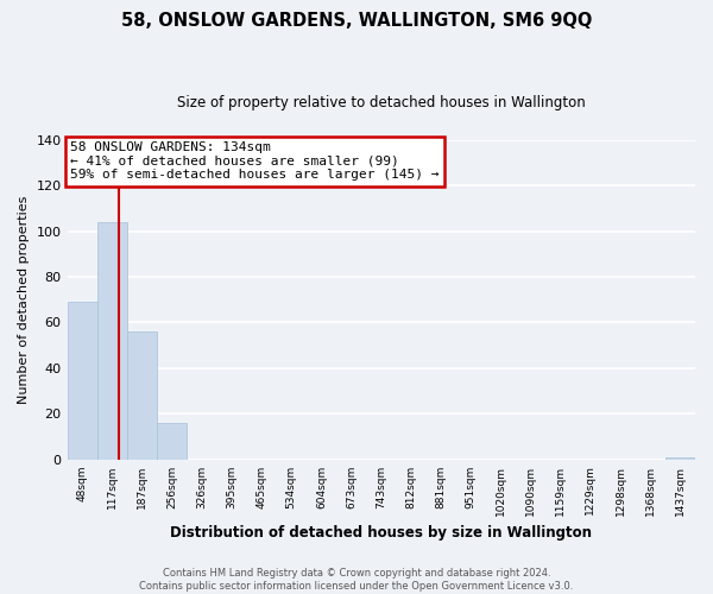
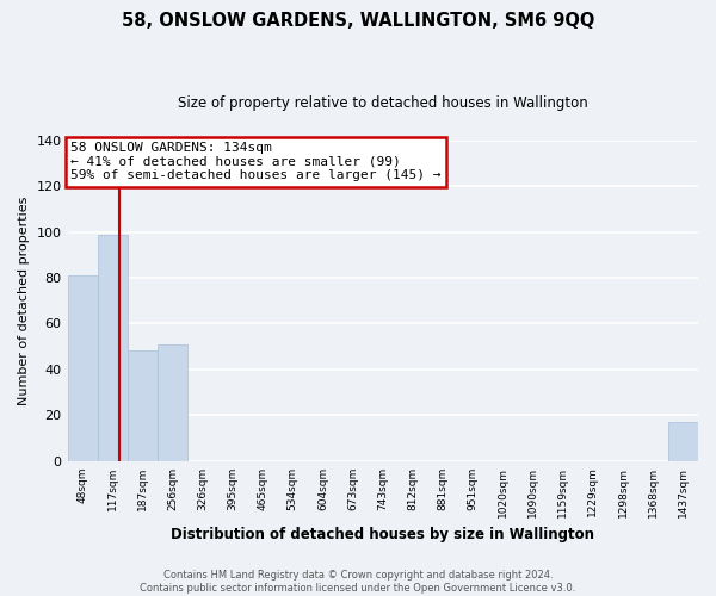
48sqm: 69 -> 81
117sqm: 104 -> 99
187sqm: 56 -> 48
256sqm: 16 -> 51
1437sqm: 1 -> 17
